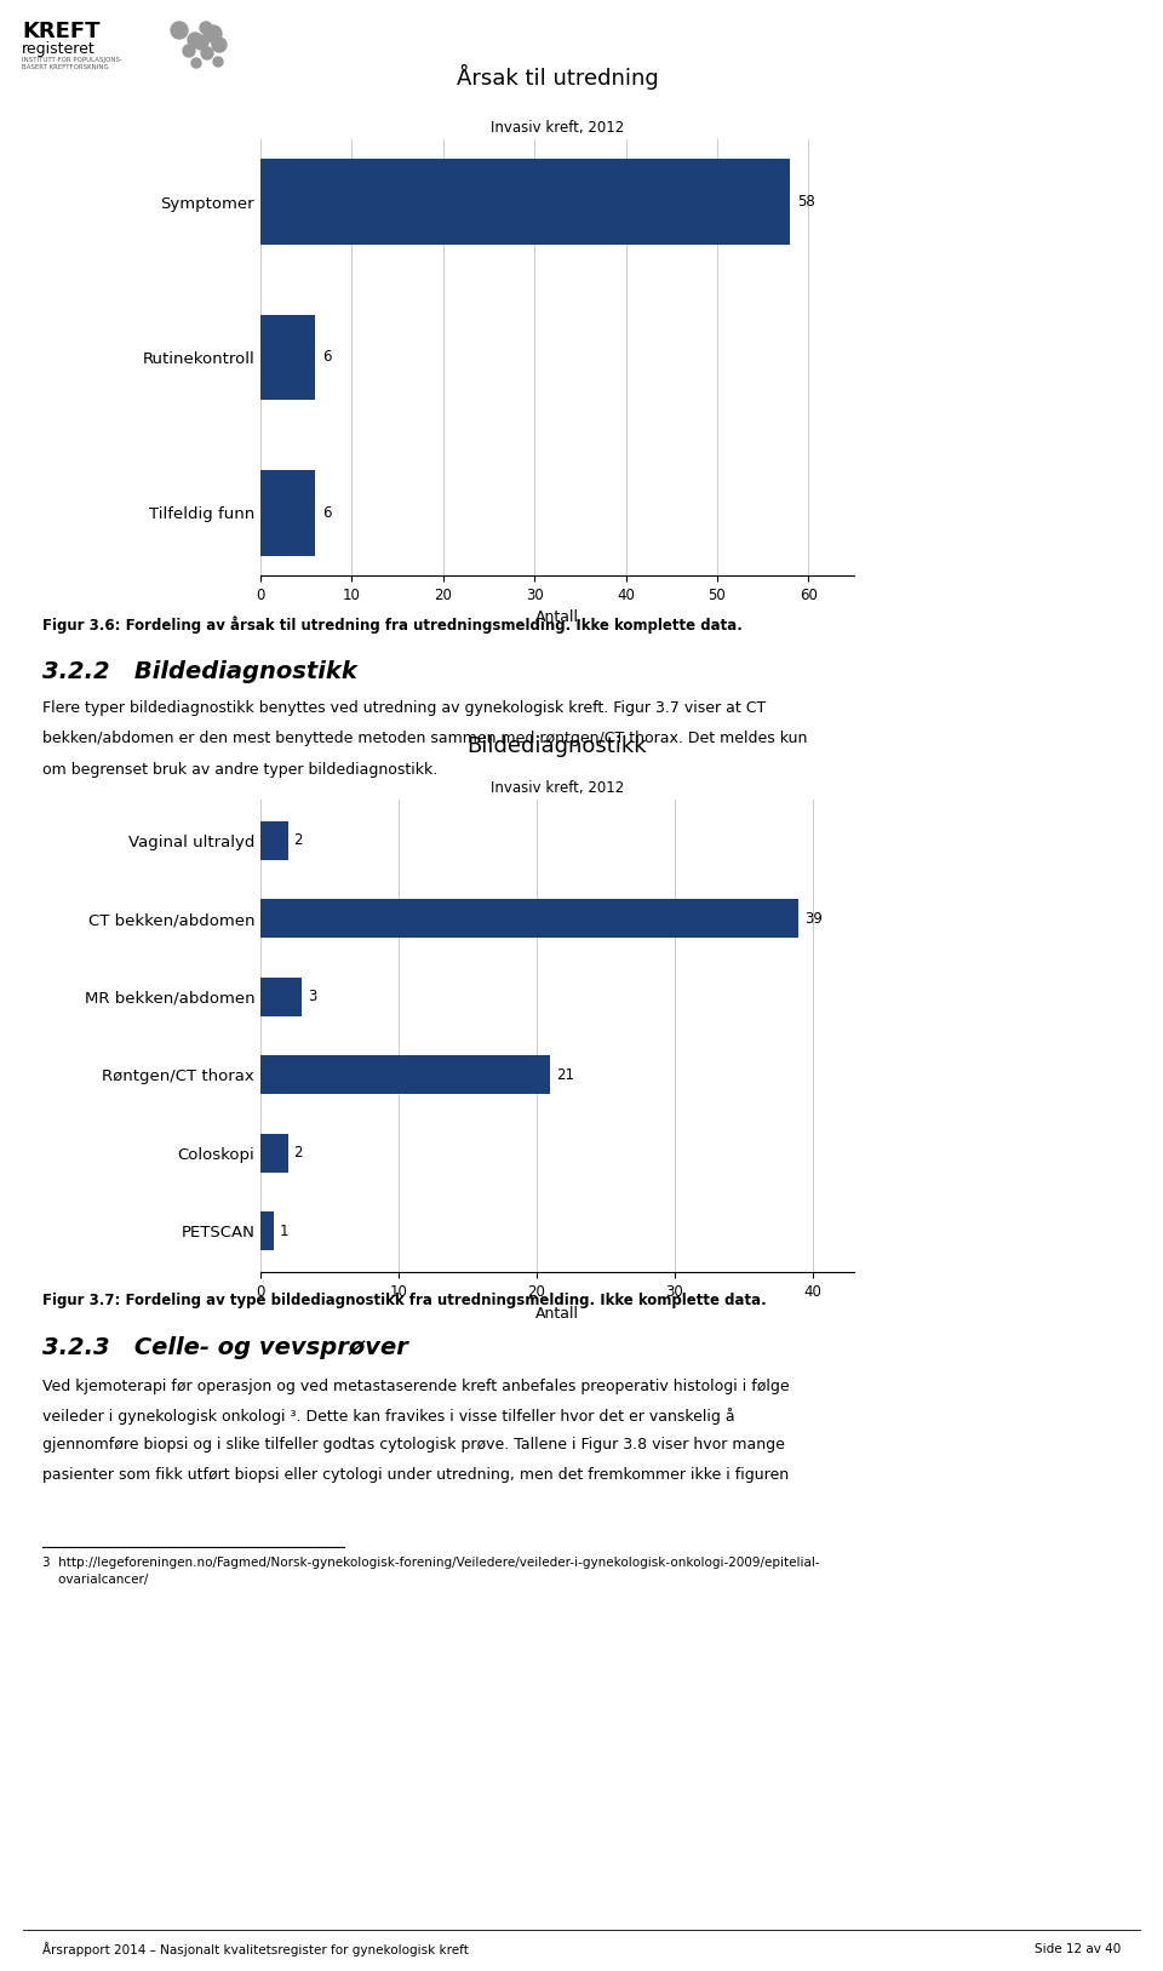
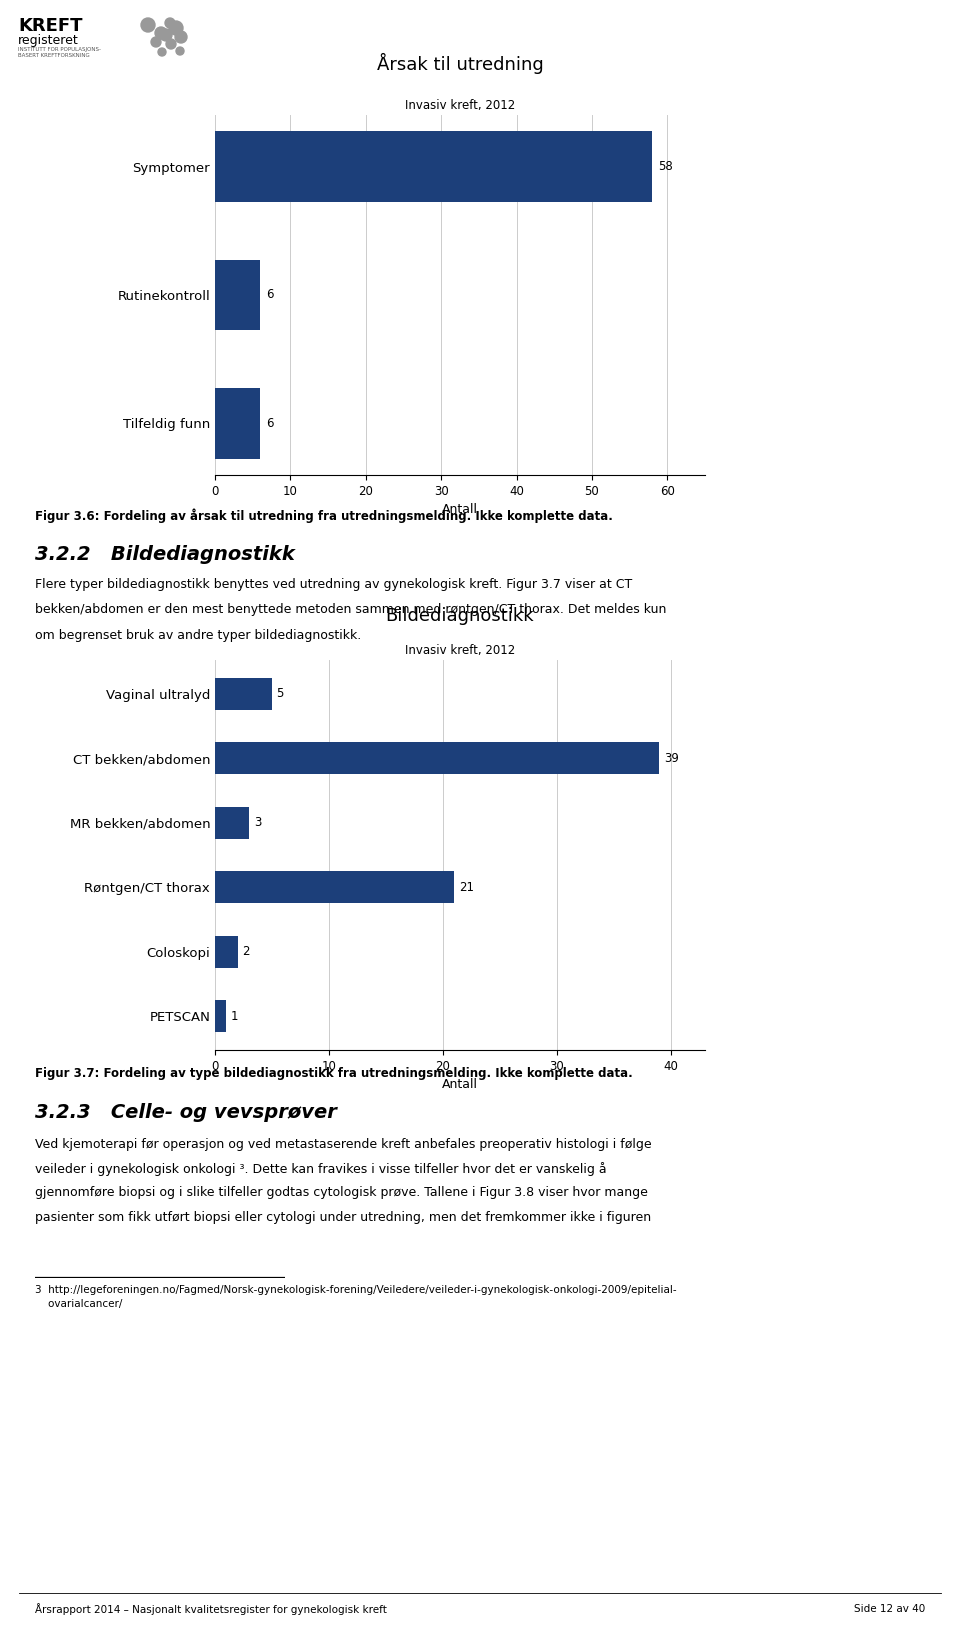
Vaginal ultralyd: 2 -> 5
